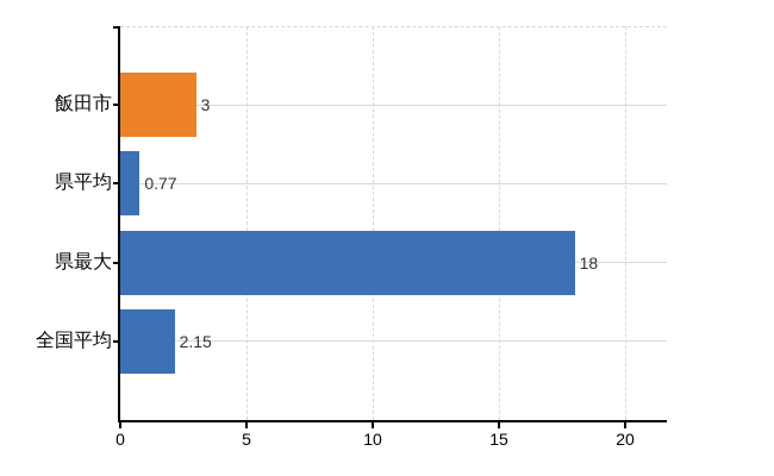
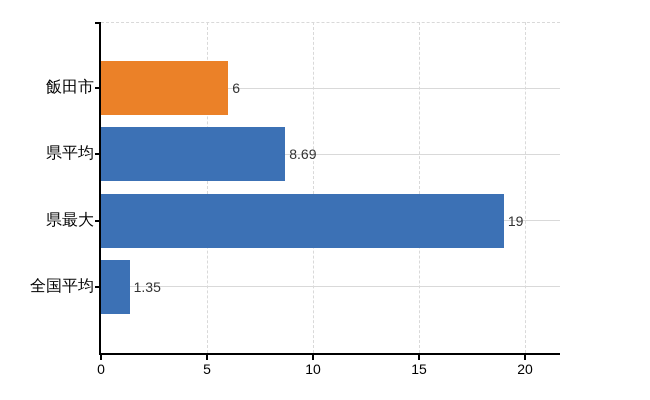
飯田市: 3 -> 6
県平均: 0.77 -> 8.69
県最大: 18 -> 19
全国平均: 2.15 -> 1.35
